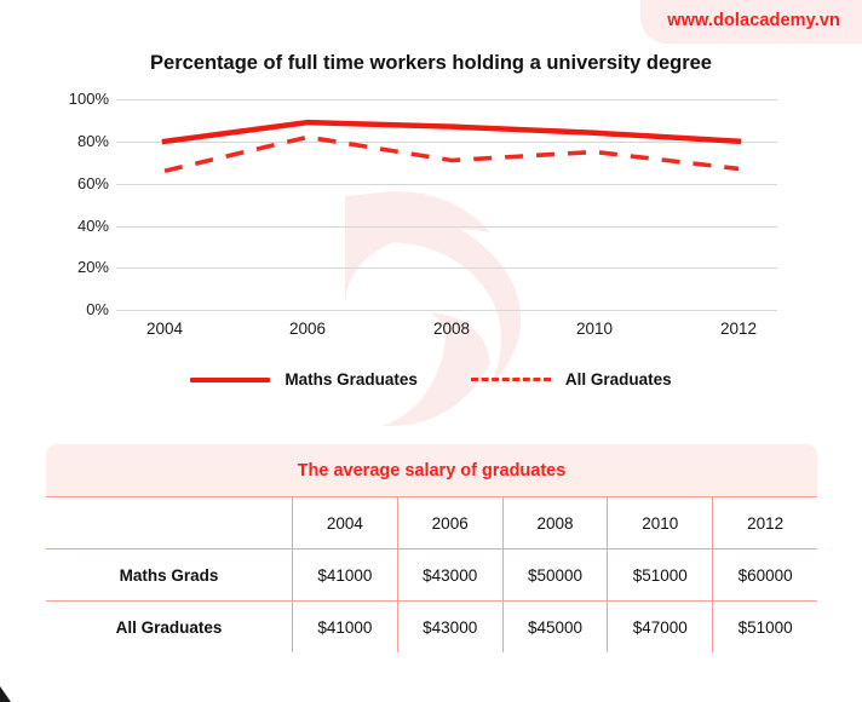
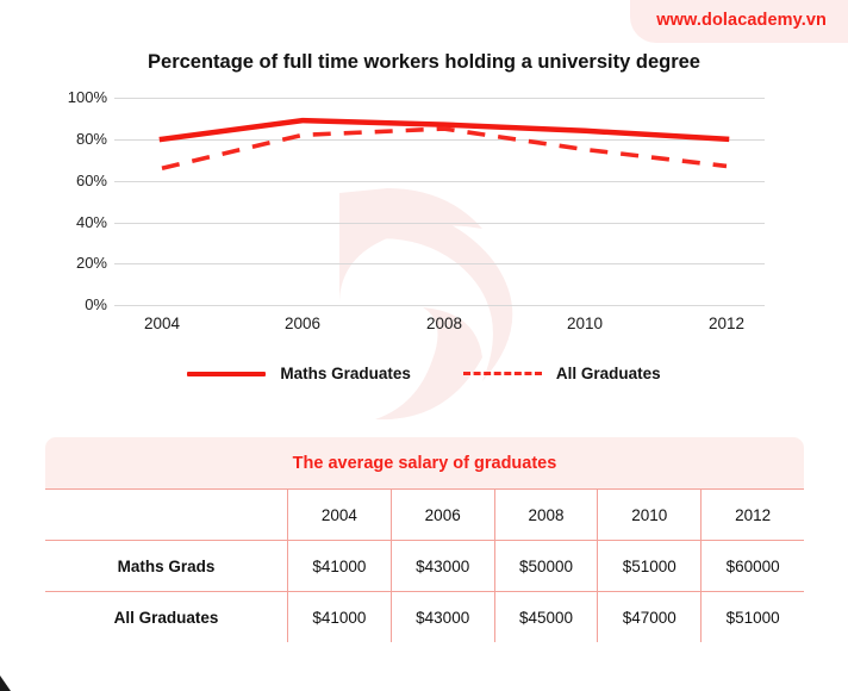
All Graduates/2008: 71% -> 85%
